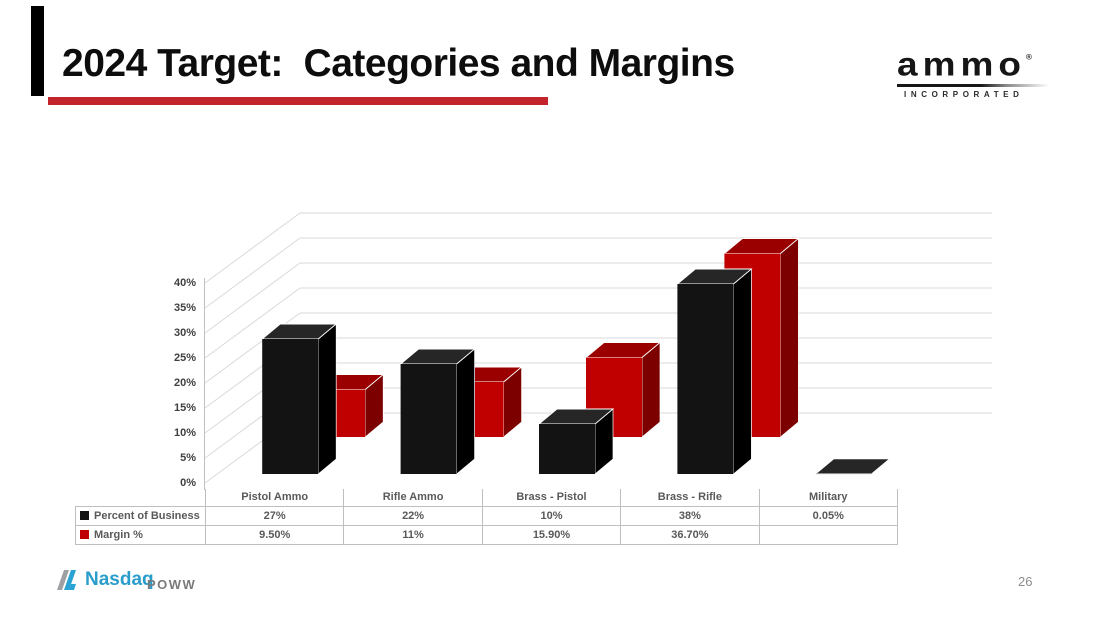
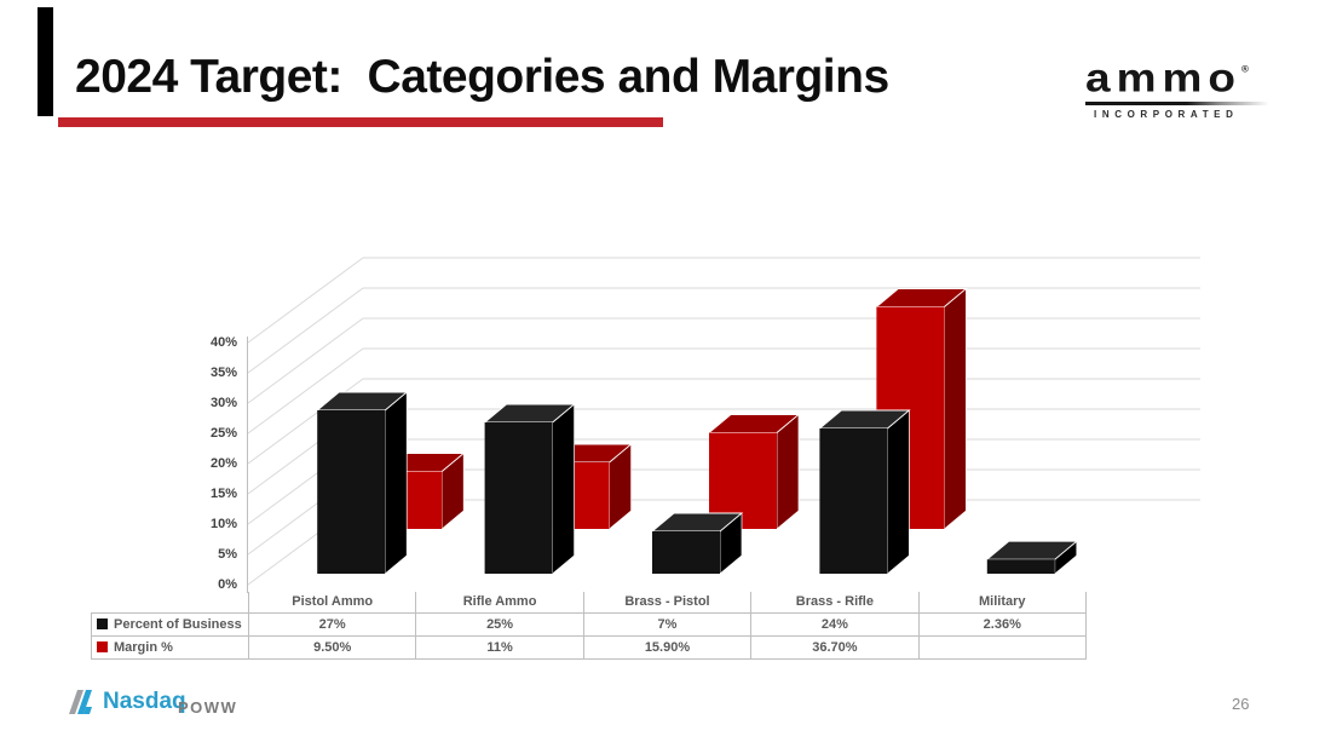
Percent of Business/Rifle Ammo: 22% -> 25%
Percent of Business/Brass - Pistol: 10% -> 7%
Percent of Business/Brass - Rifle: 38% -> 24%
Percent of Business/Military: 0.05% -> 2.36%
